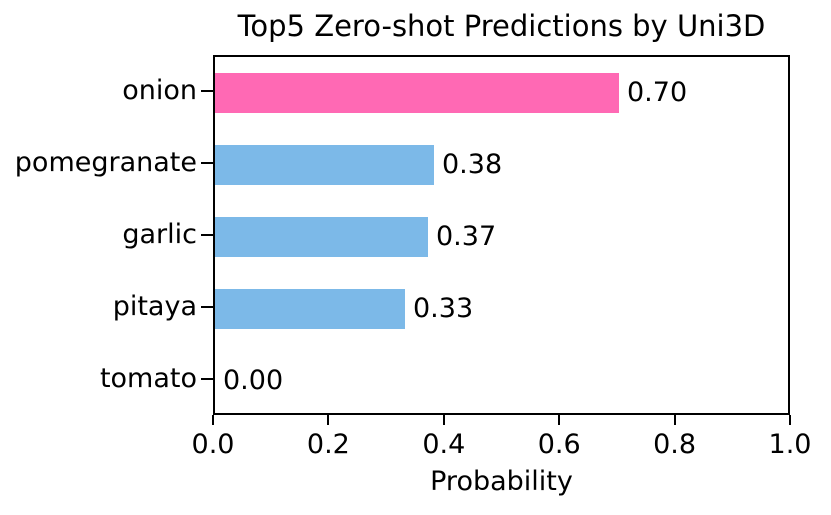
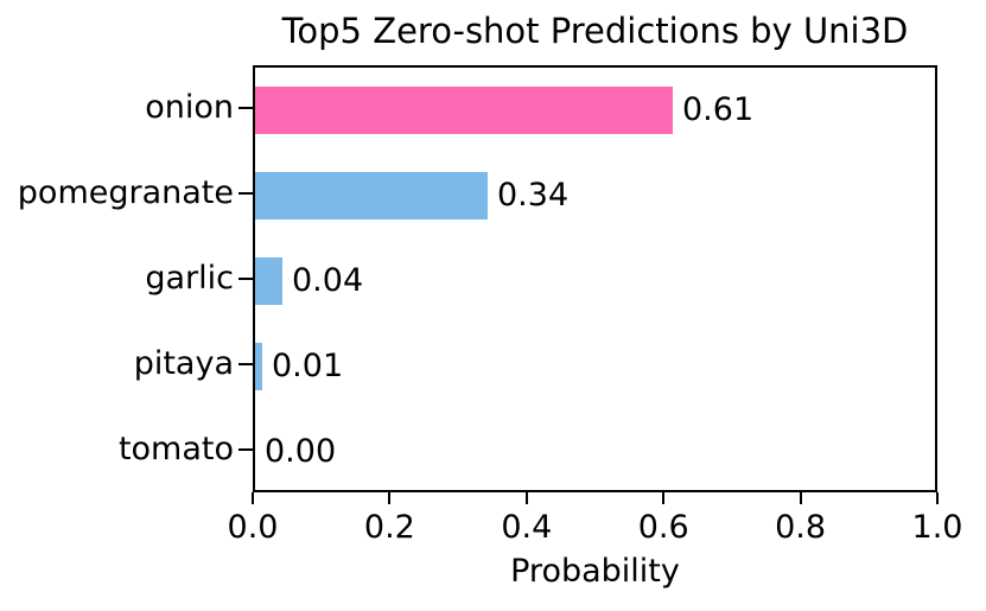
onion: 0.70 -> 0.61
pomegranate: 0.38 -> 0.34
garlic: 0.37 -> 0.04
pitaya: 0.33 -> 0.01
